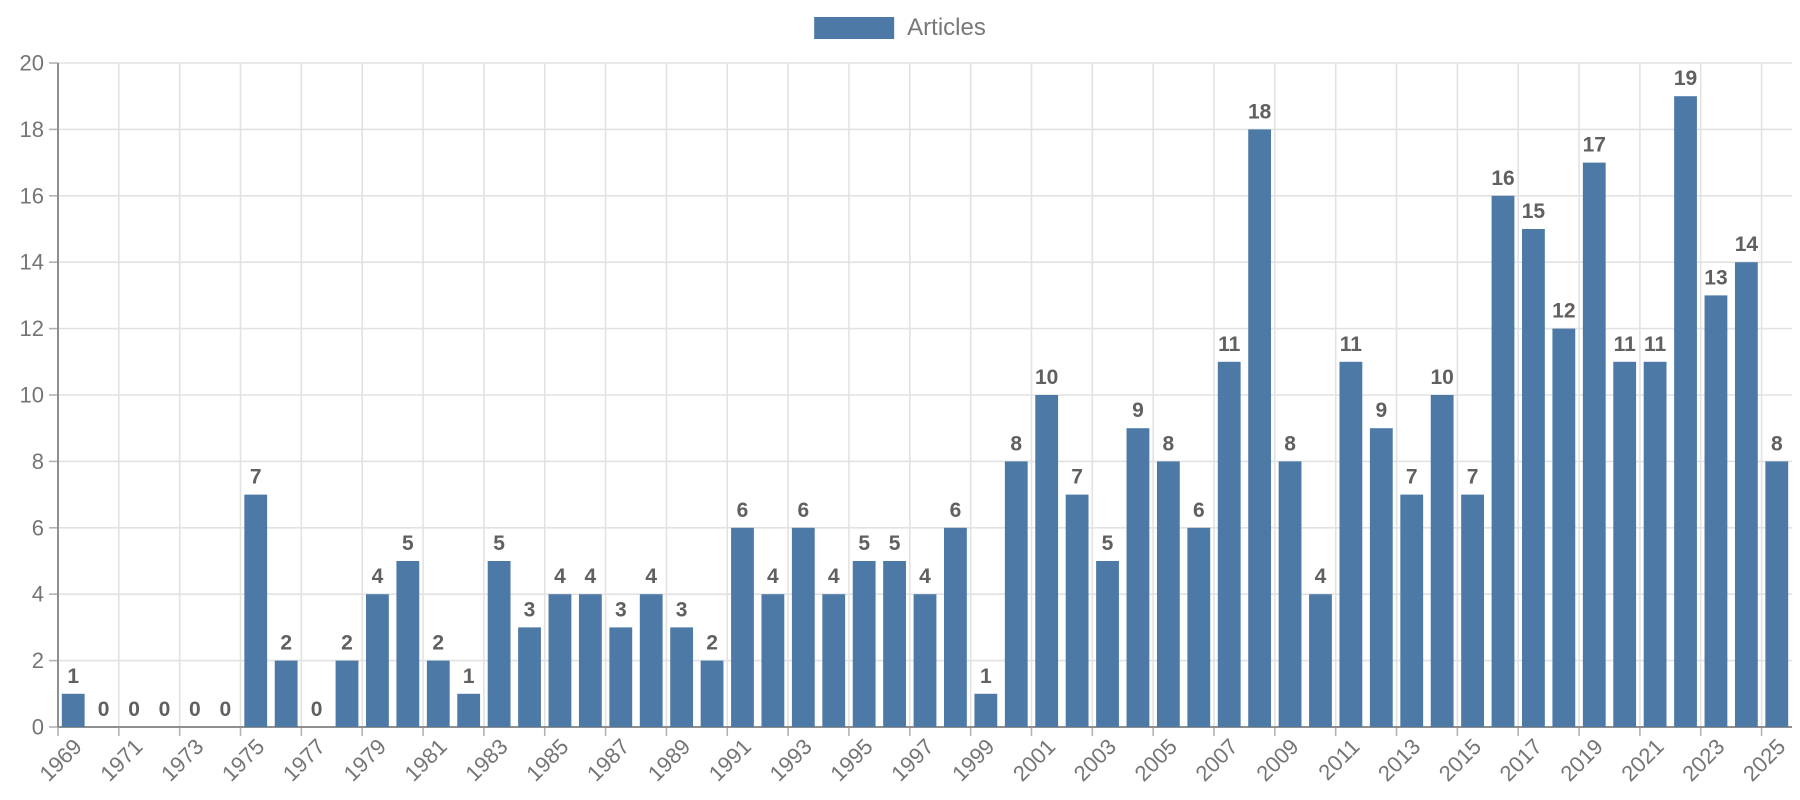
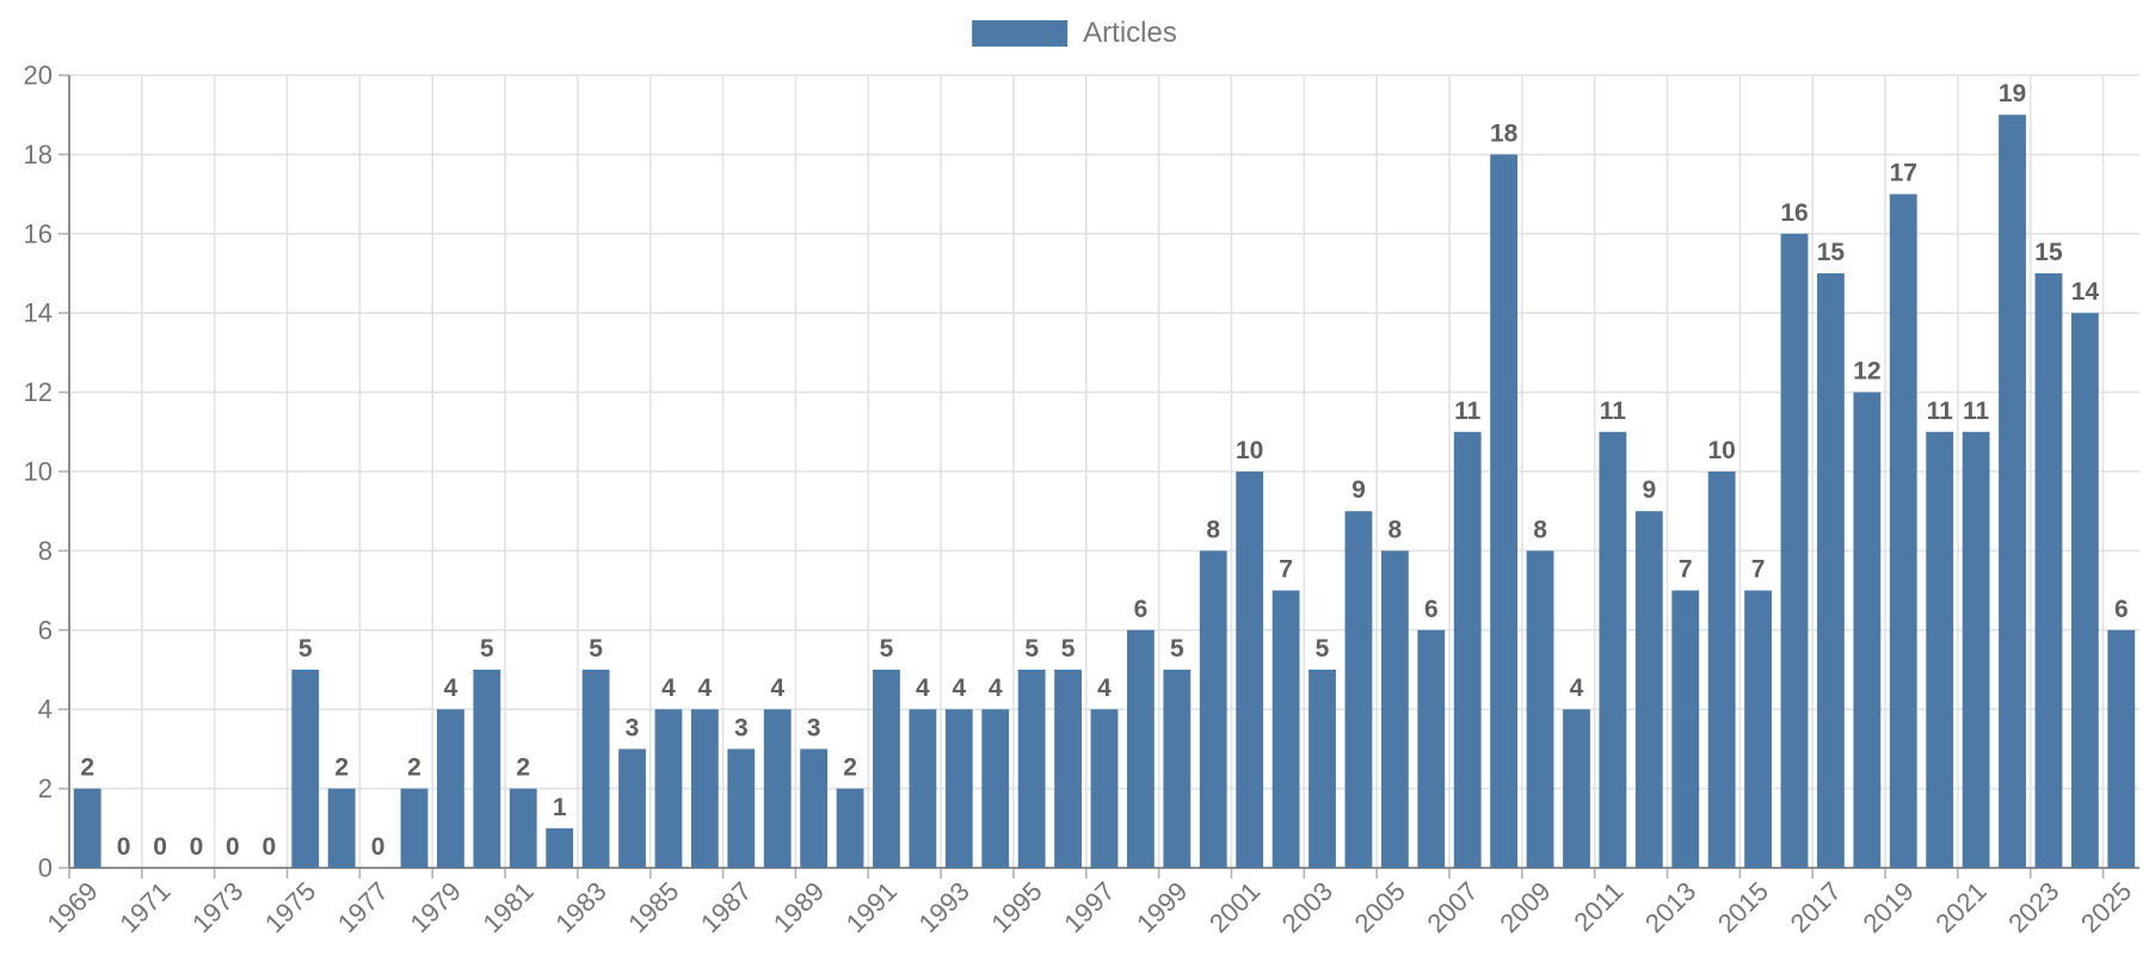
1969: 1 -> 2
1975: 7 -> 5
1991: 6 -> 5
1993: 6 -> 4
1999: 1 -> 5
2023: 13 -> 15
2025: 8 -> 6
